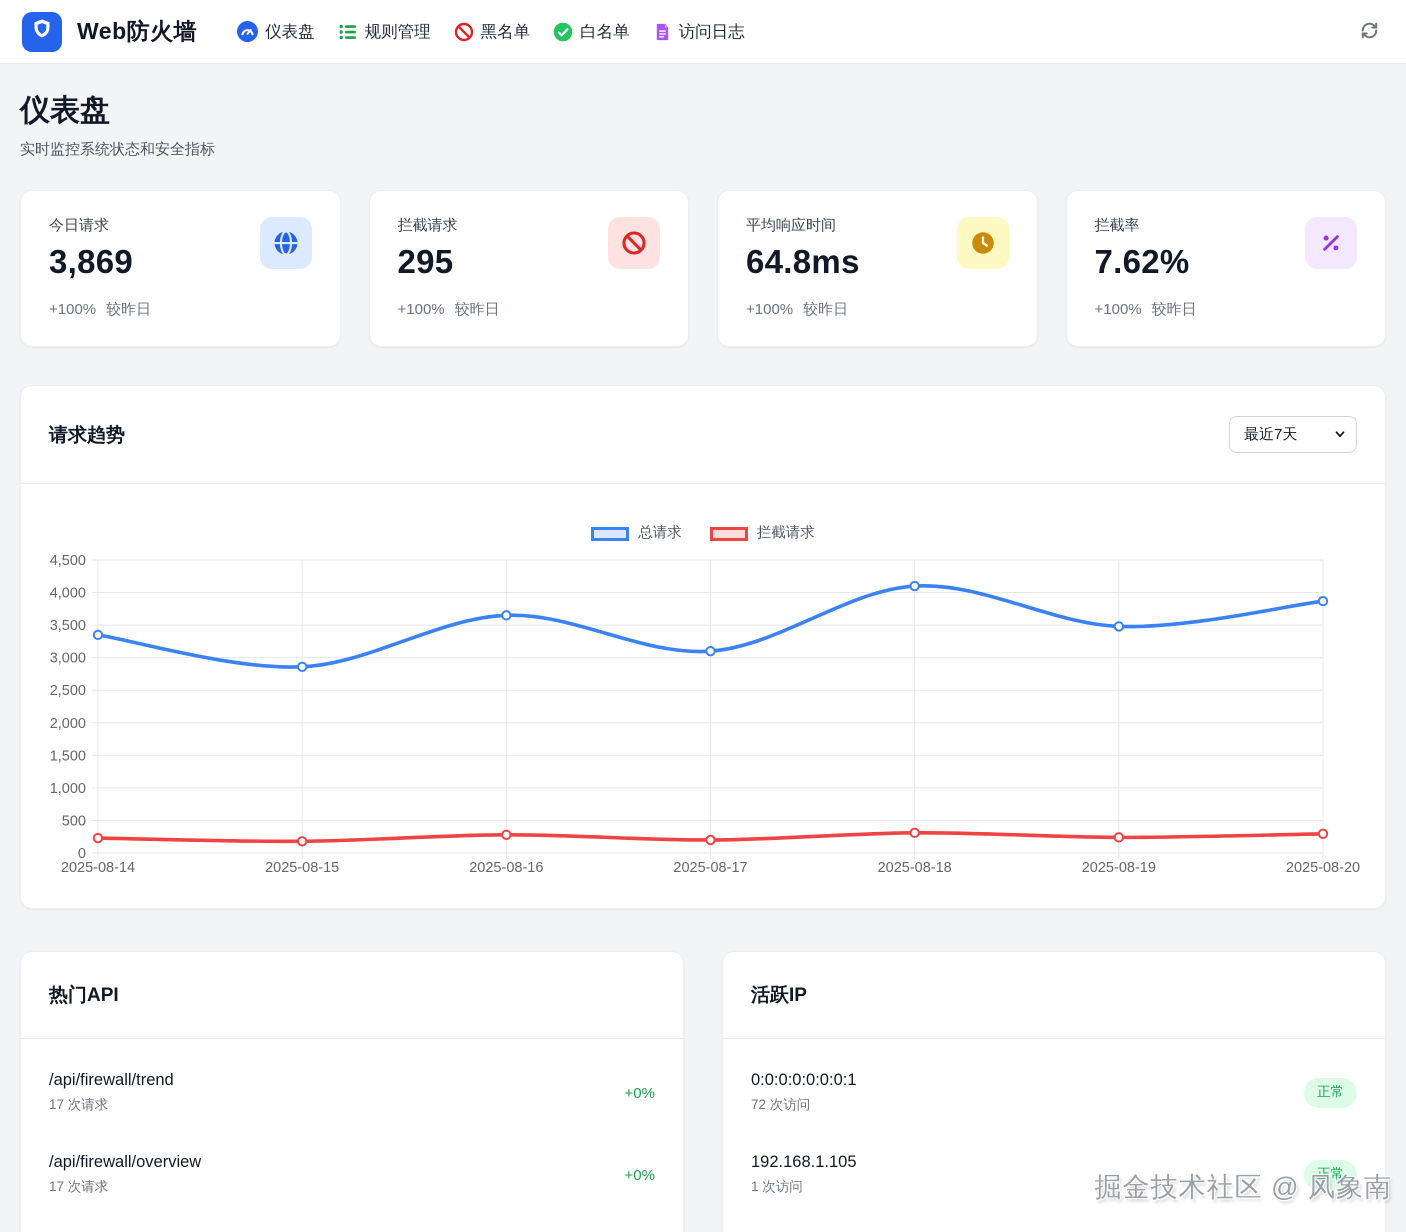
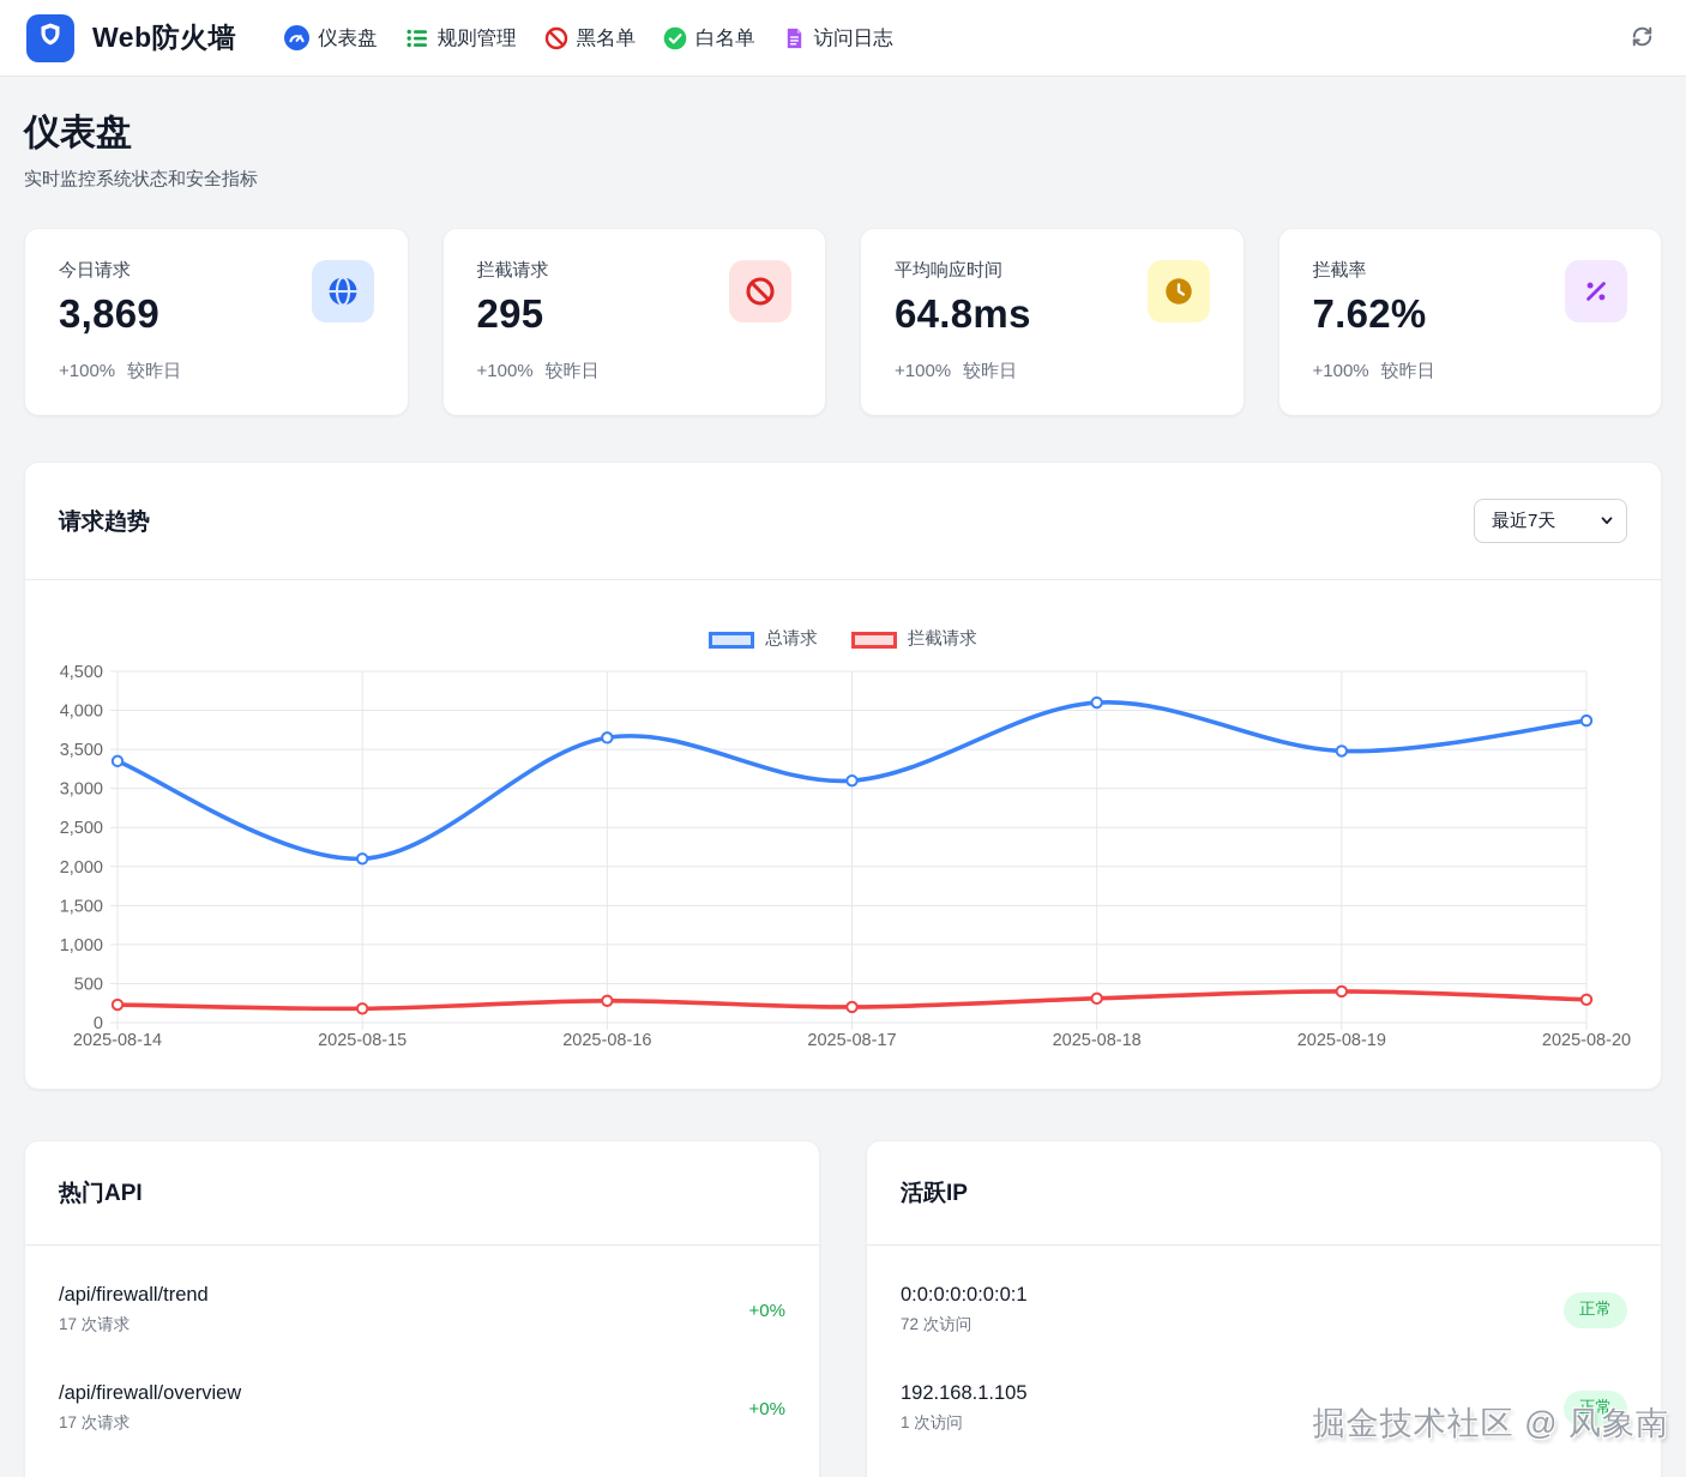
总请求/2025-08-15: 2900 -> 2100
拦截请求/2025-08-19: 200 -> 400
